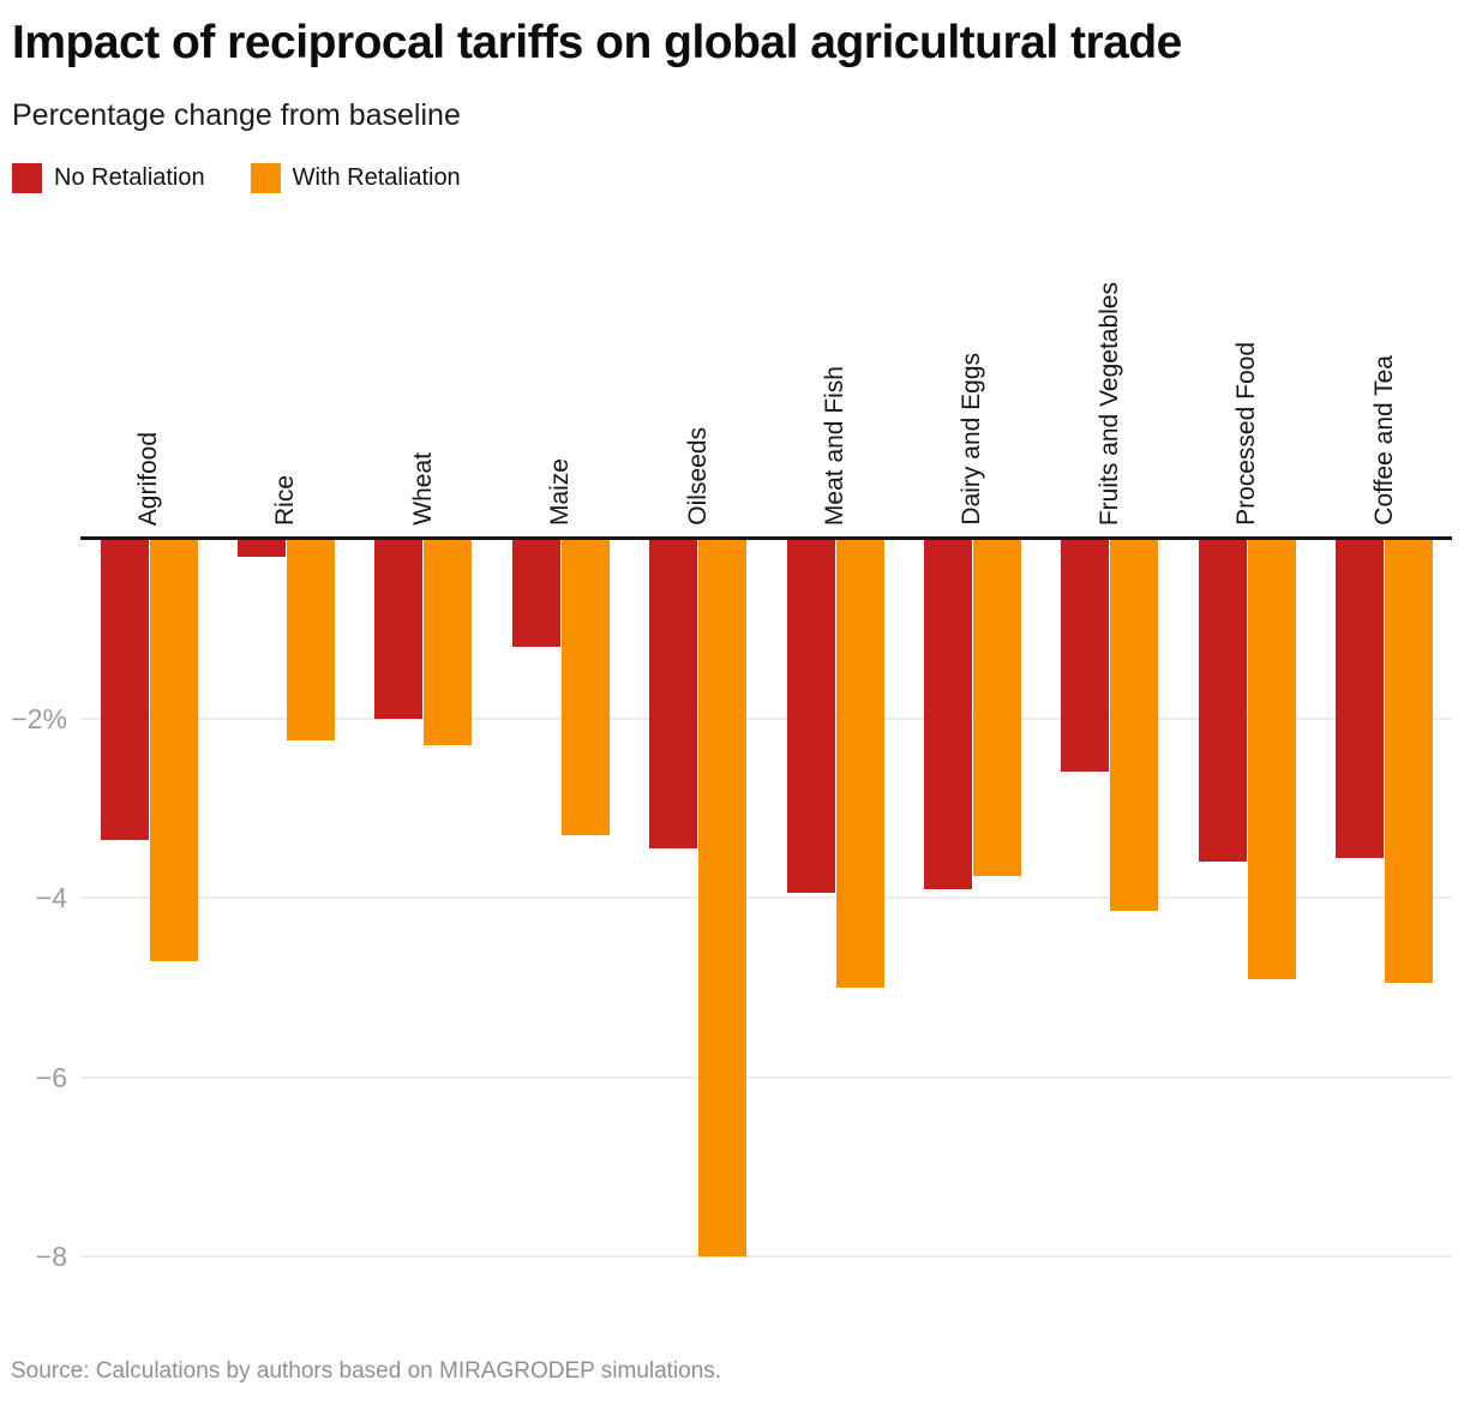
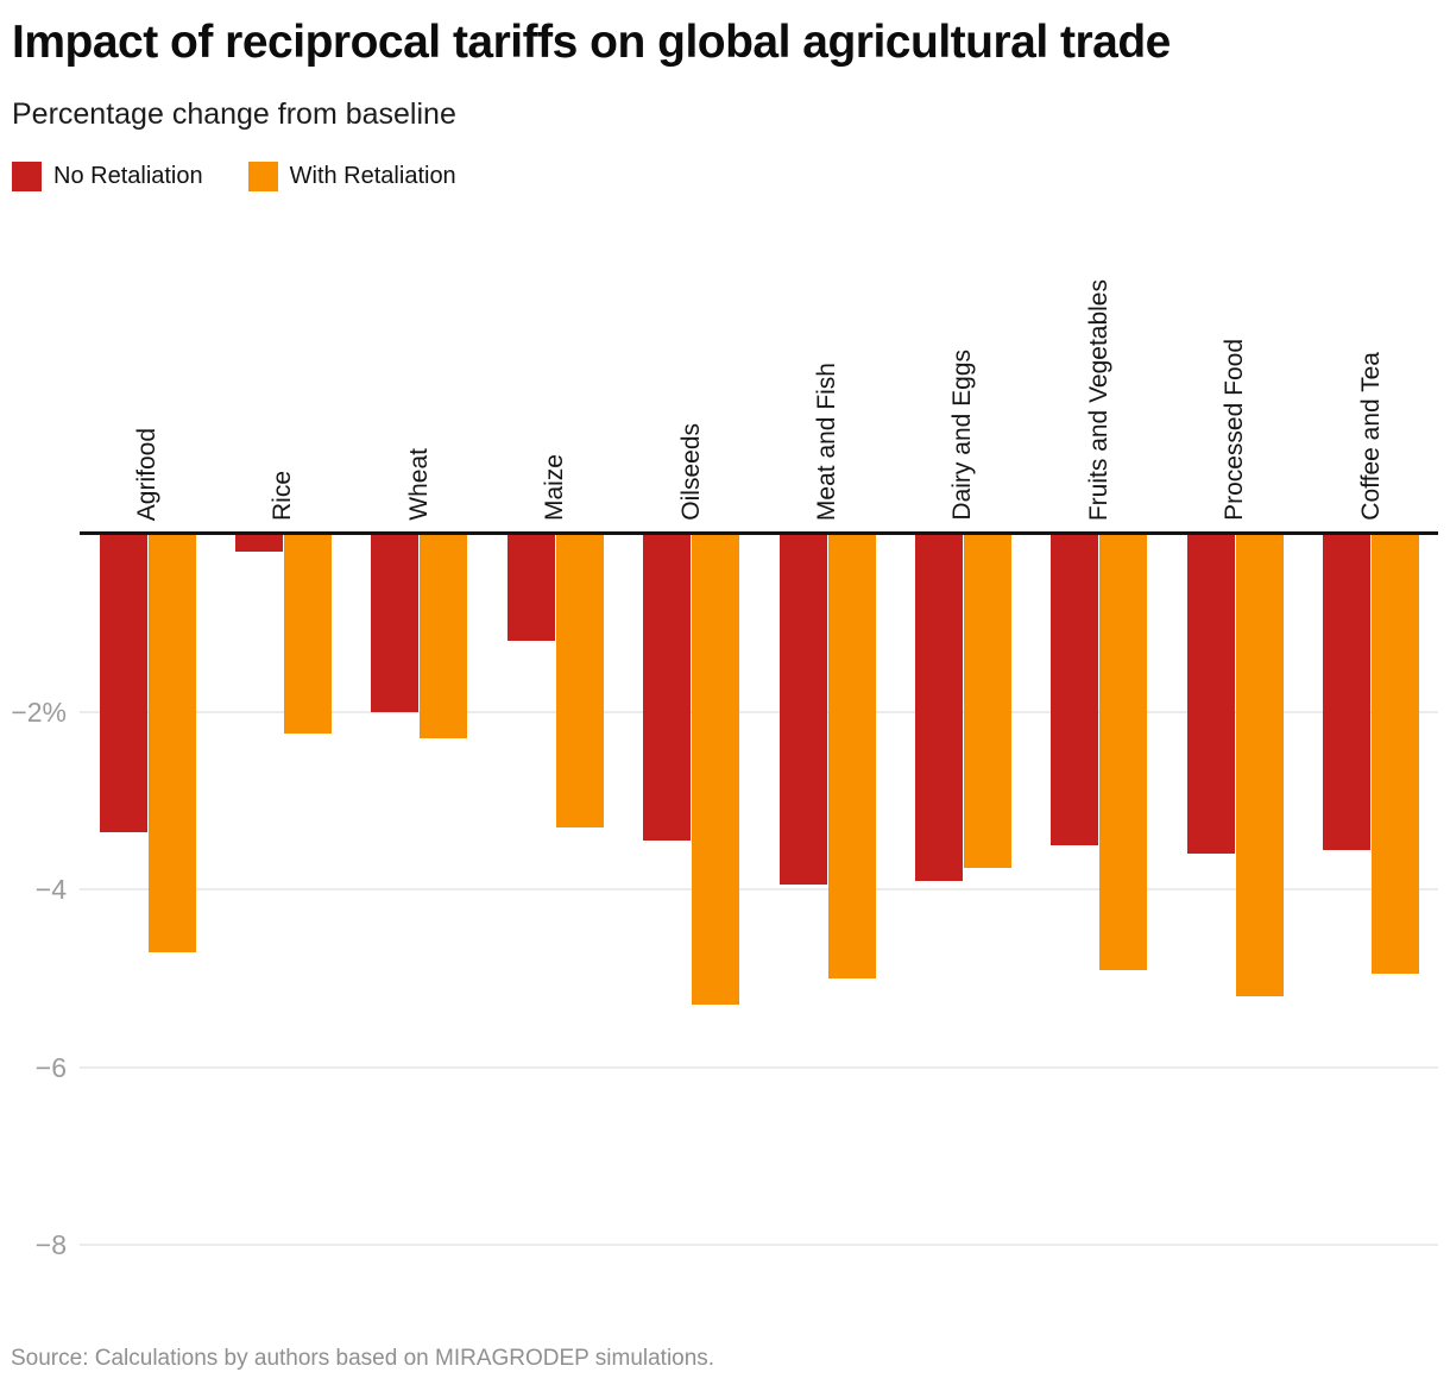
With Retaliation/Oilseeds: -8.0% -> -5.3%
No Retaliation/Fruits and Vegetables: -2.6% -> -3.5%
With Retaliation/Fruits and Vegetables: -4.2% -> -4.9%
With Retaliation/Processed Food: -4.9% -> -5.2%
